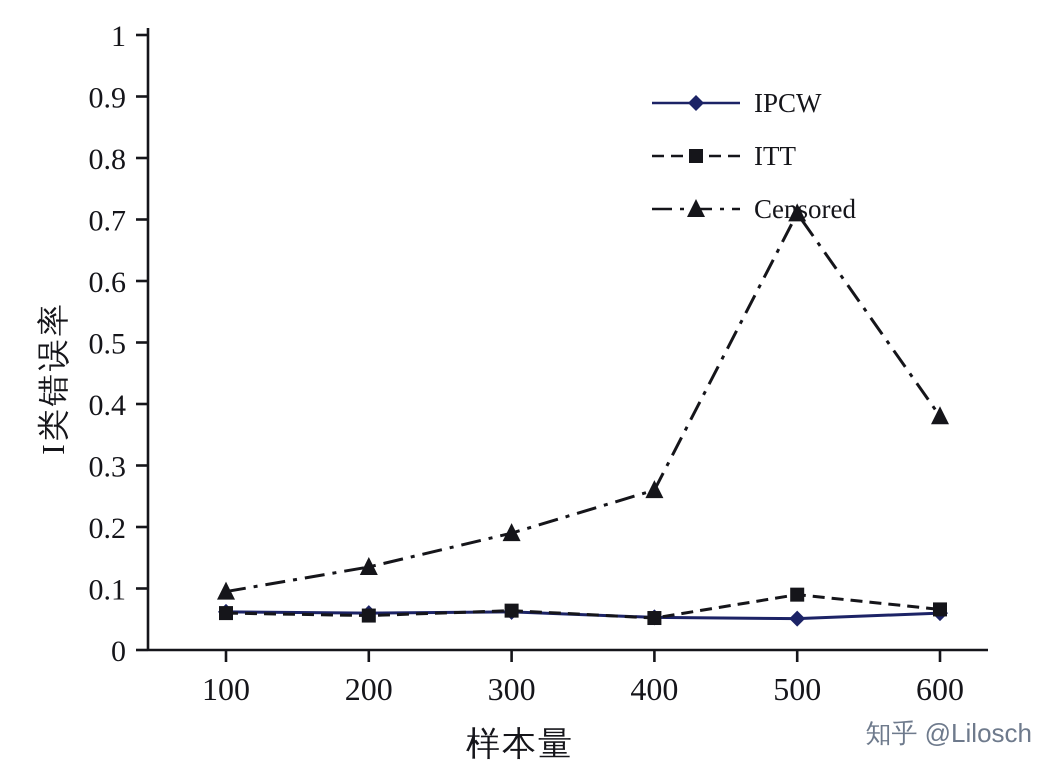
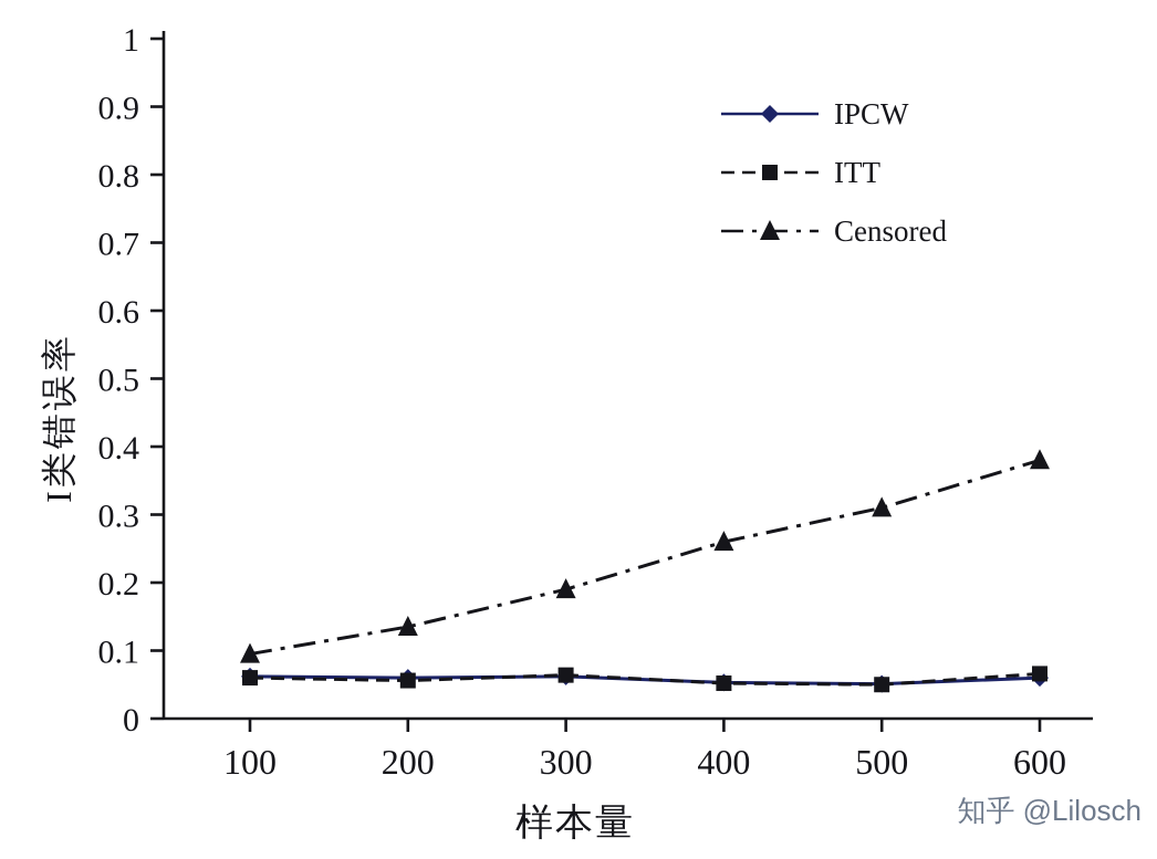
ITT/500: 0.09 -> 0.05
Censored/500: 0.71 -> 0.31
